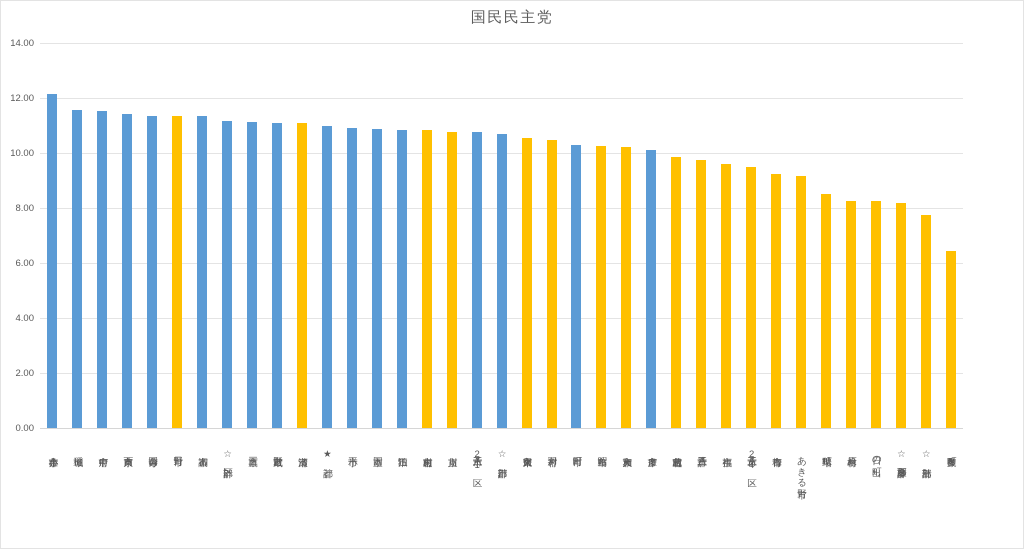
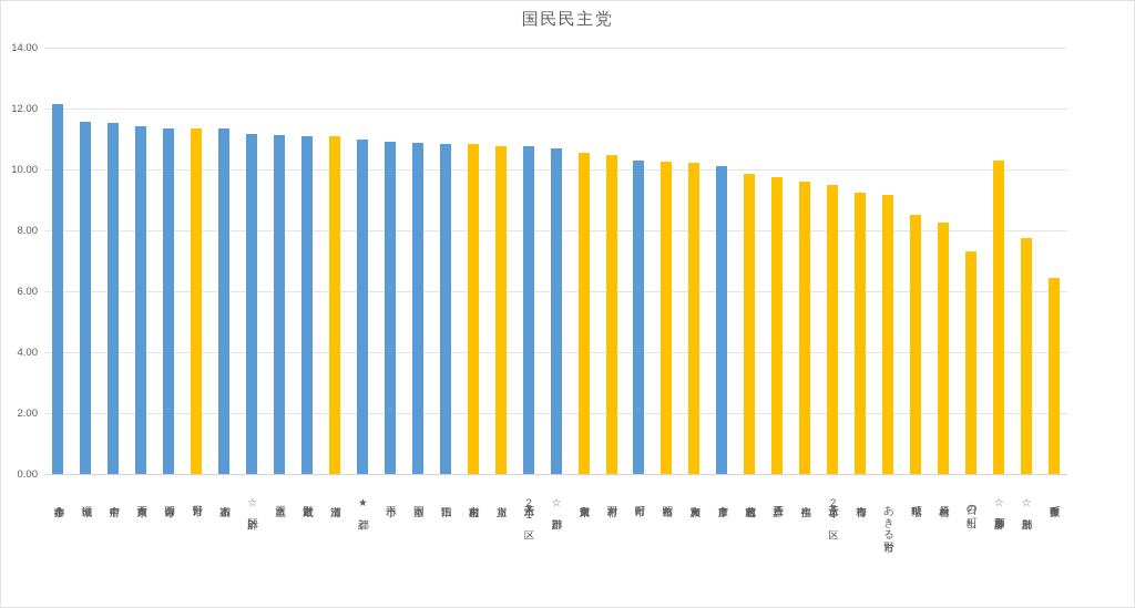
日の出町: 8.2 -> 7.3
☆西多摩郡計: 8.2 -> 10.3
